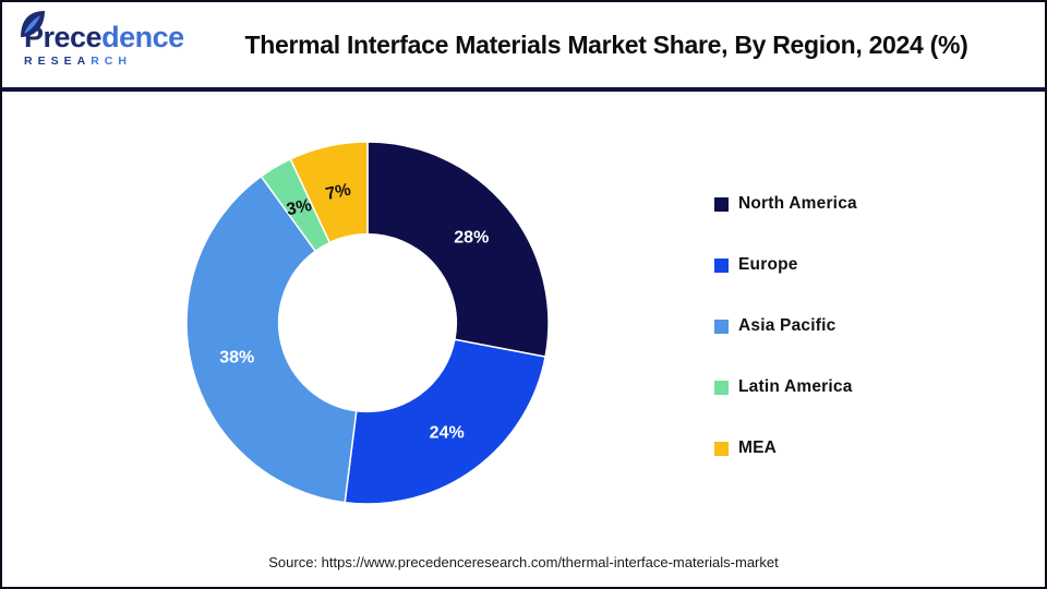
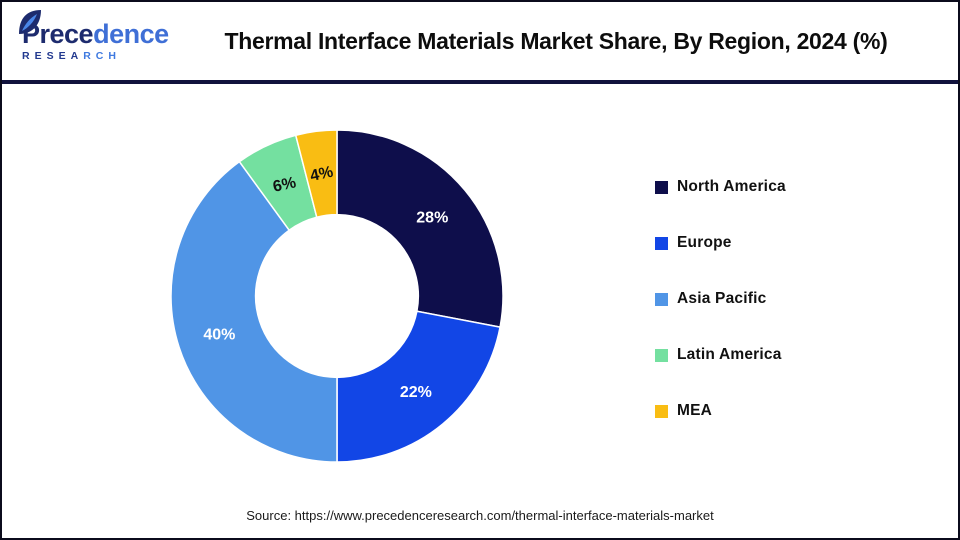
Europe: 24% -> 22%
Asia Pacific: 38% -> 40%
Latin America: 3% -> 6%
MEA: 7% -> 4%
